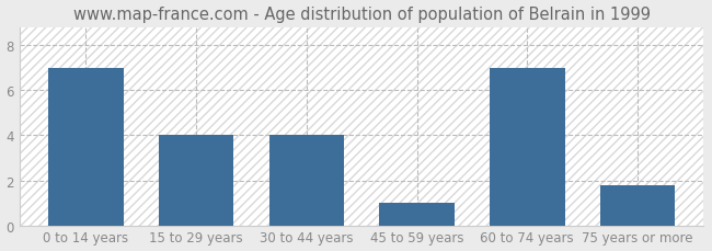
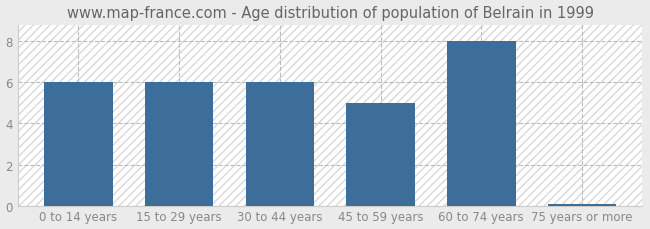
0 to 14 years: 7.00 -> 6.00
15 to 29 years: 4.00 -> 6.00
30 to 44 years: 4.00 -> 6.00
45 to 59 years: 1.00 -> 5.00
60 to 74 years: 7.00 -> 8.00
75 years or more: 1.80 -> 0.08
